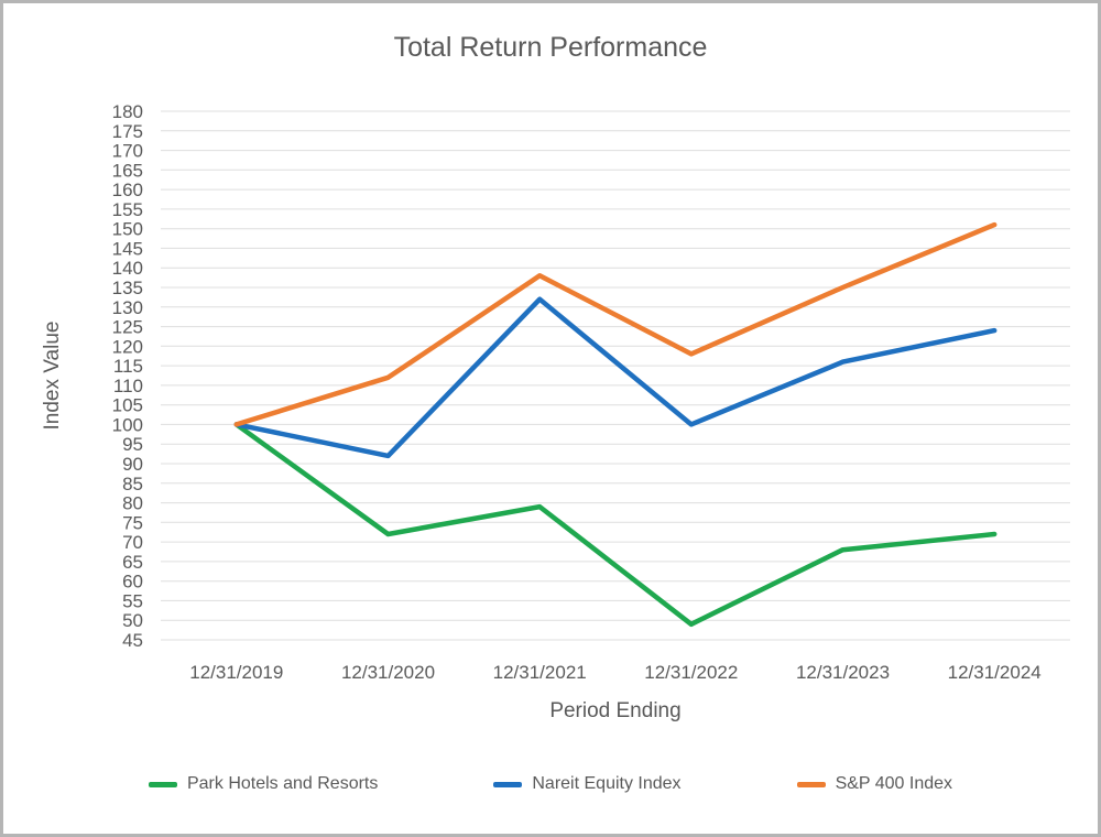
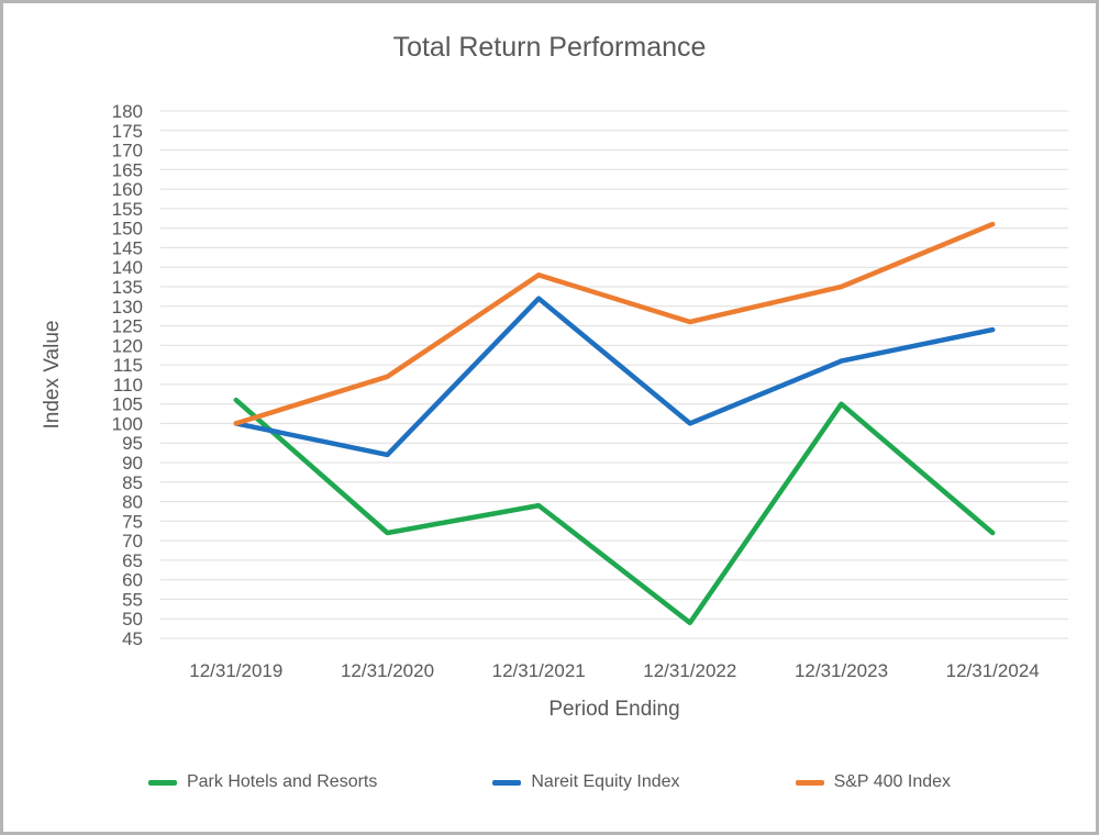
Park Hotels and Resorts/12/31/2019: 100 -> 106
S&P 400 Index/12/31/2022: 118 -> 126
Park Hotels and Resorts/12/31/2023: 68 -> 105
